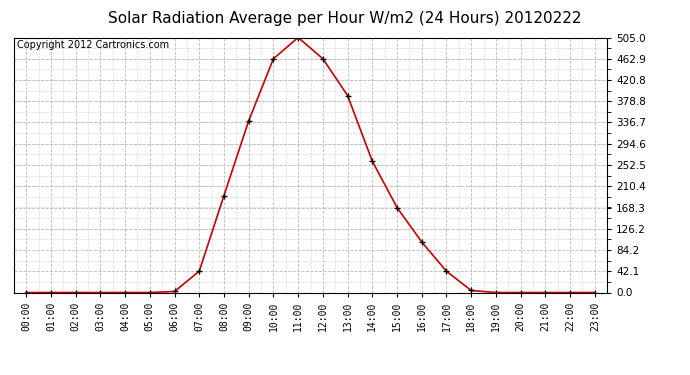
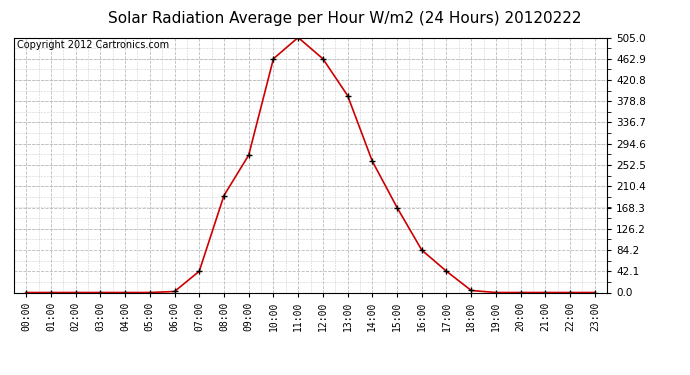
09:00: 340 -> 272
16:00: 100 -> 84
